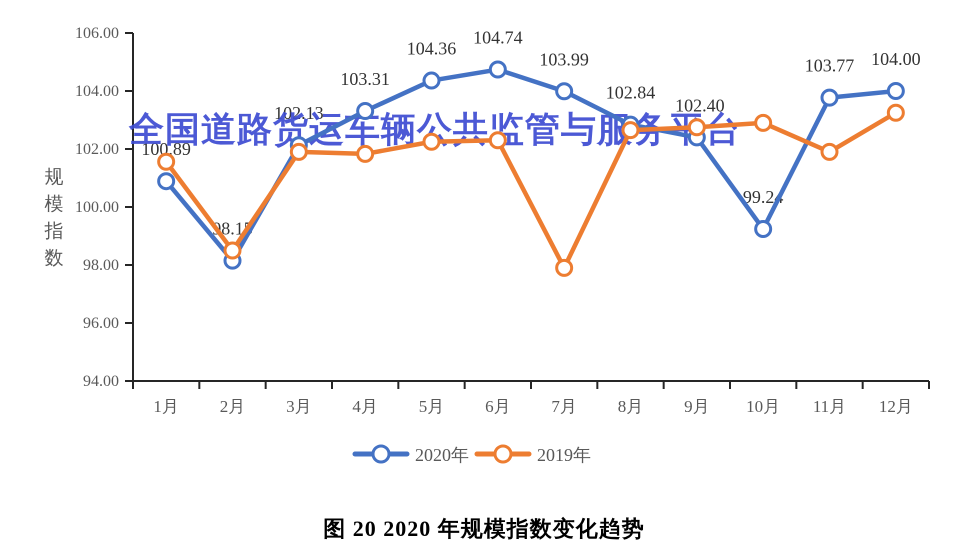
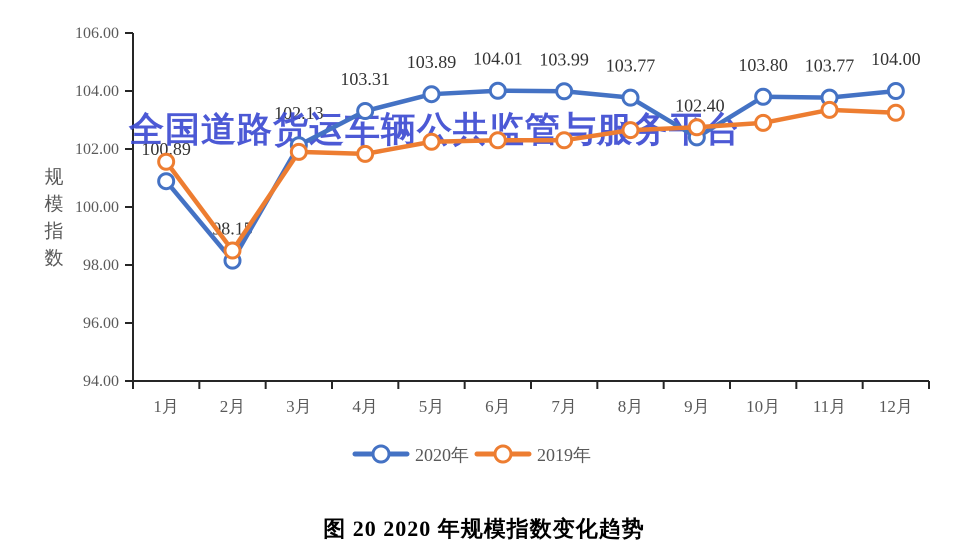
2020年/5月: 104.36 -> 103.89
2020年/6月: 104.74 -> 104.01
2019年/7月: 97.9 -> 102.3
2020年/8月: 102.84 -> 103.77
2020年/10月: 99.24 -> 103.80
2019年/11月: 101.9 -> 103.3
